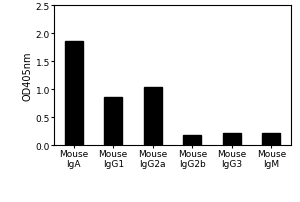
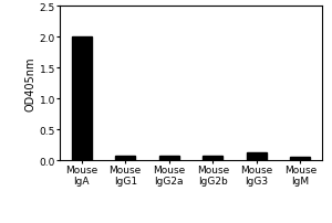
Mouse IgA: 1.86 -> 2.00
Mouse IgG1: 0.86 -> 0.08
Mouse IgG2a: 1.04 -> 0.08
Mouse IgG2b: 0.18 -> 0.07
Mouse IgG3: 0.22 -> 0.13
Mouse IgM: 0.22 -> 0.06
